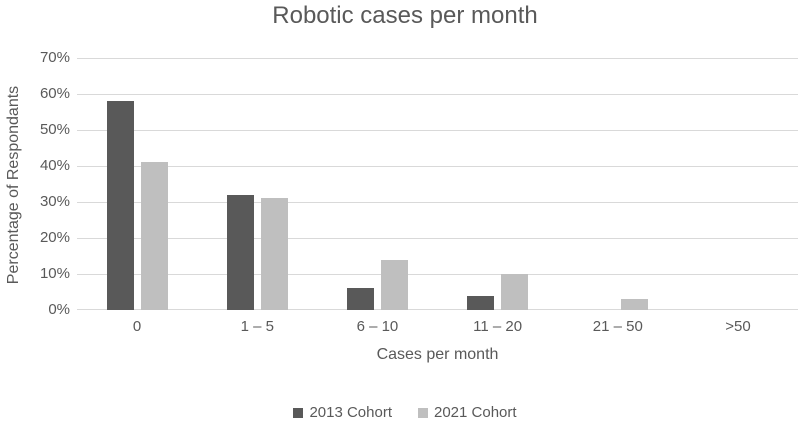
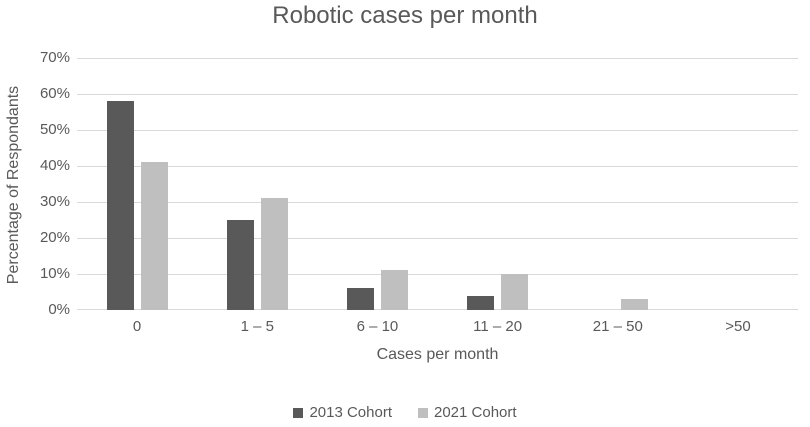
2013 Cohort/1 – 5: 32% -> 25%
2021 Cohort/6 – 10: 14% -> 11%
